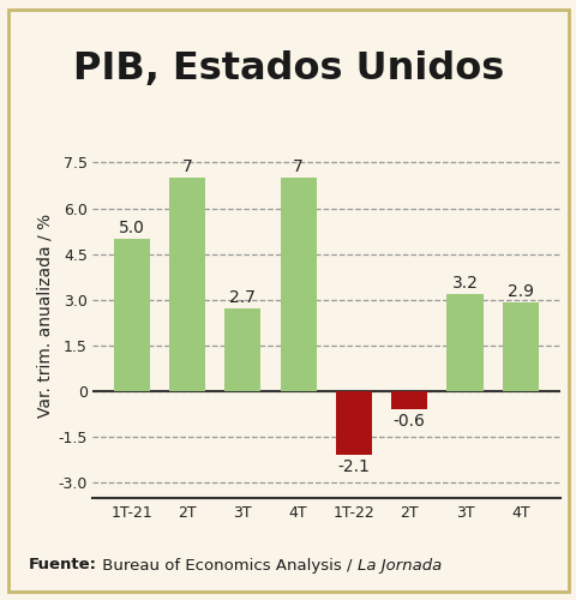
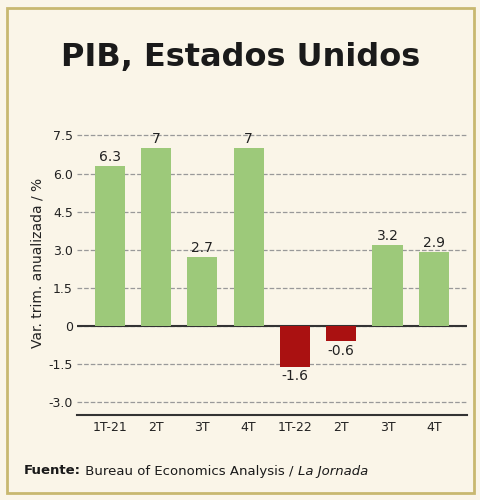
1T-21: 5.0 -> 6.3
1T-22: -2.1 -> -1.6
